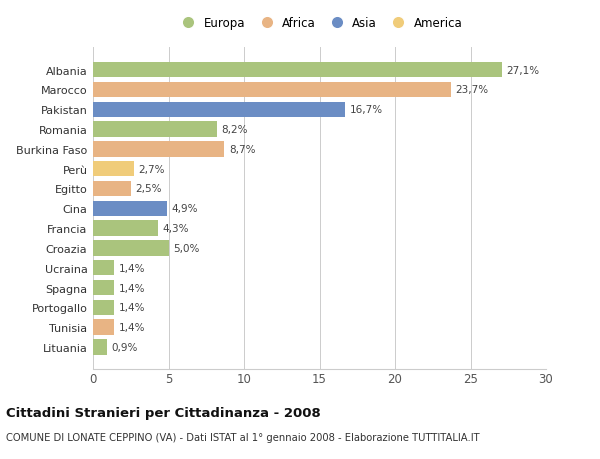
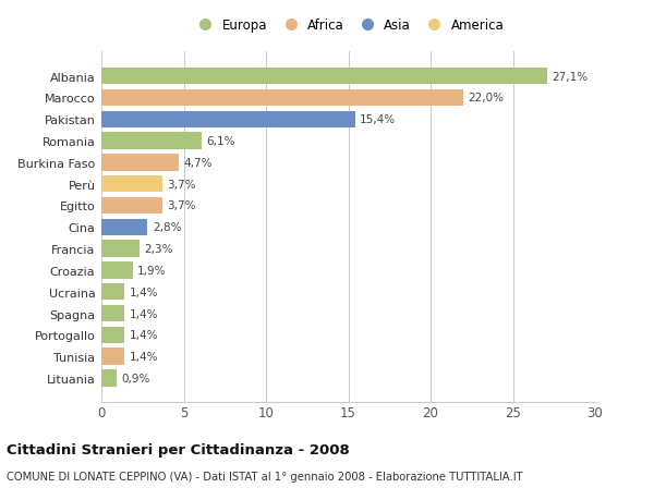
Marocco: 23,7% -> 22,0%
Pakistan: 16,7% -> 15,4%
Romania: 8,2% -> 6,1%
Burkina Faso: 8,7% -> 4,7%
Perù: 2,7% -> 3,7%
Egitto: 2,5% -> 3,7%
Cina: 4,9% -> 2,8%
Francia: 4,3% -> 2,3%
Croazia: 5,0% -> 1,9%
